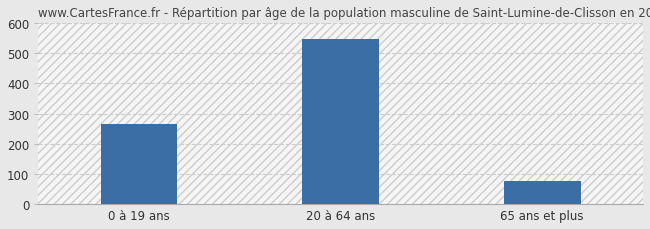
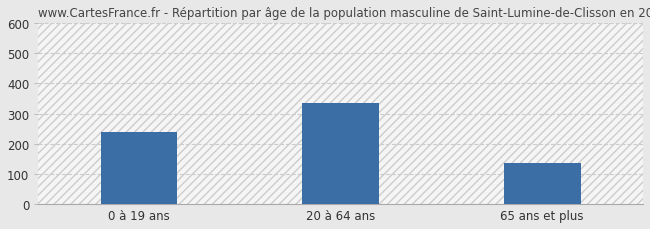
0 à 19 ans: 265 -> 240
20 à 64 ans: 548 -> 335
65 ans et plus: 78 -> 135
